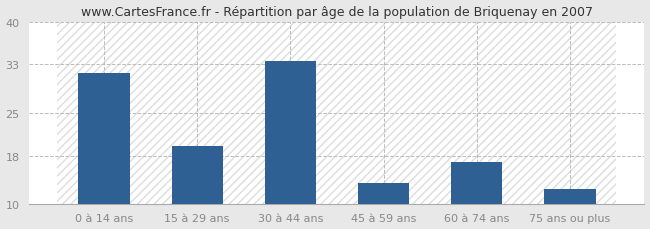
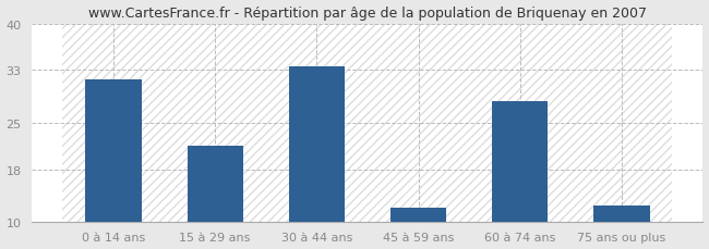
15 à 29 ans: 19.5 -> 21.6
45 à 59 ans: 13.5 -> 12.2
60 à 74 ans: 17.0 -> 28.2
